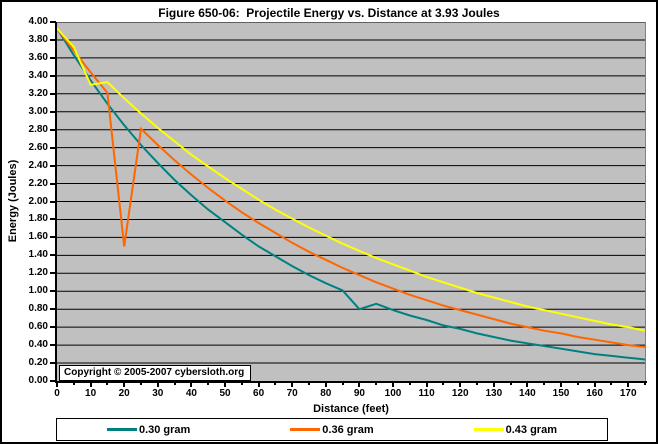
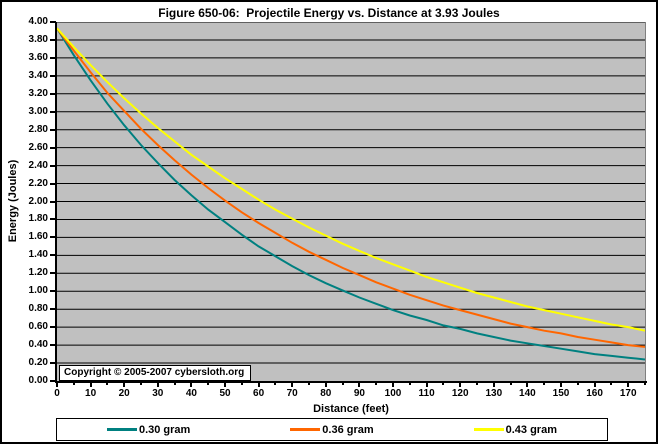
0.43 gram/10: 3.3 -> 3.5
0.36 gram/20: 1.5 -> 3.0
0.30 gram/90: 0.8 -> 0.9
